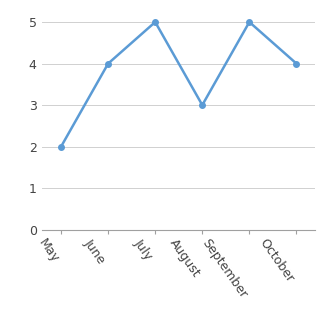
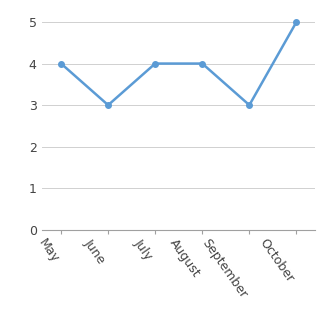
May: 2 -> 4
June: 4 -> 3
July: 5 -> 4
August: 3 -> 4
September: 5 -> 3
October: 4 -> 5
